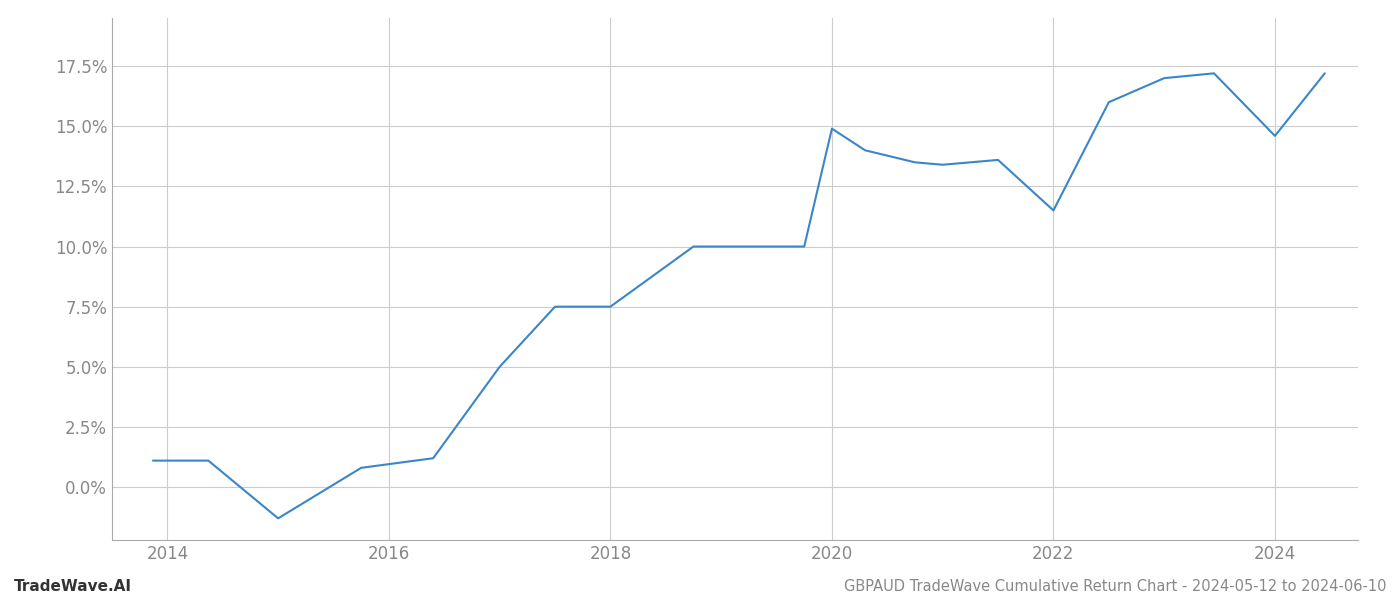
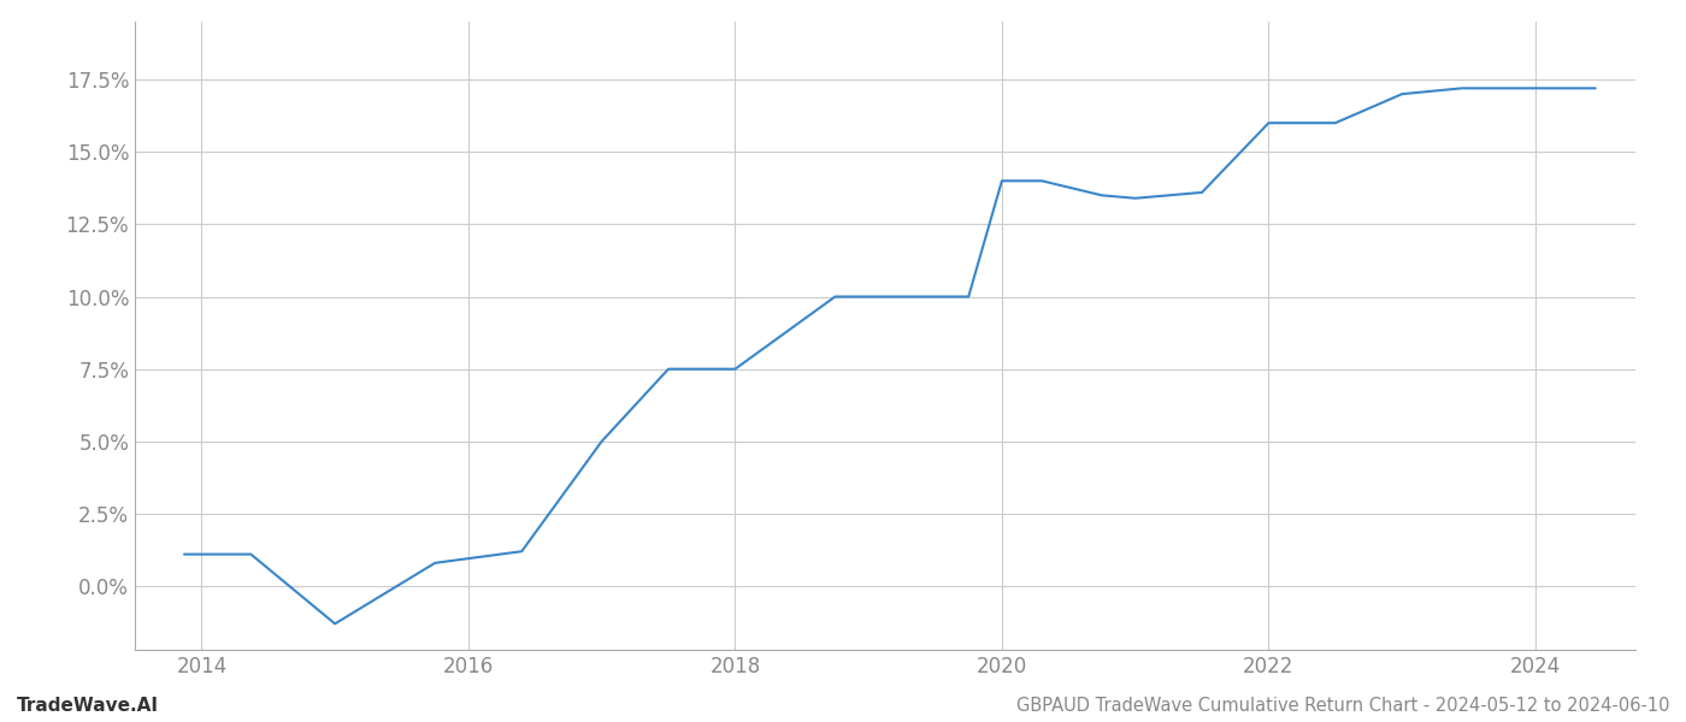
2020: 14.9% -> 14.0%
2022: 11.5% -> 16.0%
2024: 14.6% -> 17.2%
